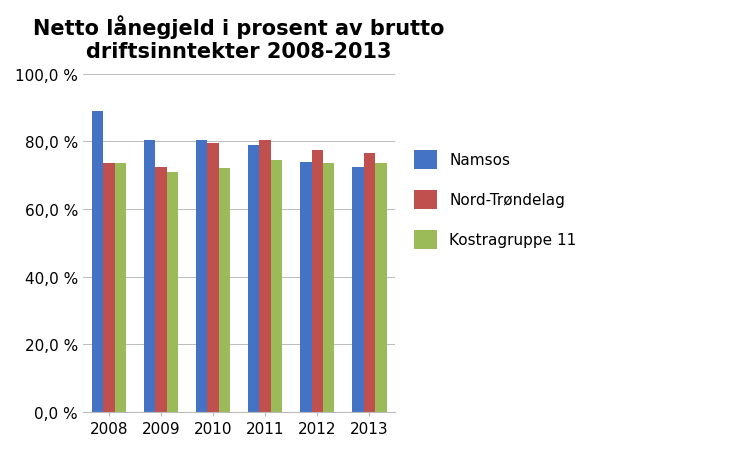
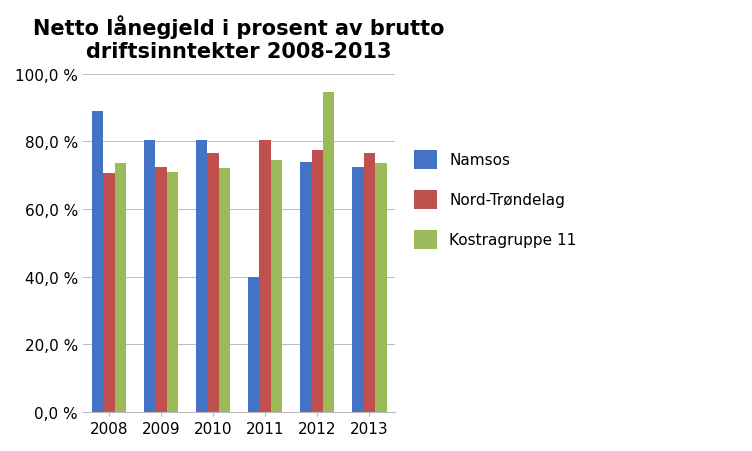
Nord-Trøndelag/2008: 73,5 % -> 70,5 %
Nord-Trøndelag/2010: 79,5 % -> 76,5 %
Namsos/2011: 79,0 % -> 40,0 %
Kostragruppe 11/2012: 73,5 % -> 94,5 %
